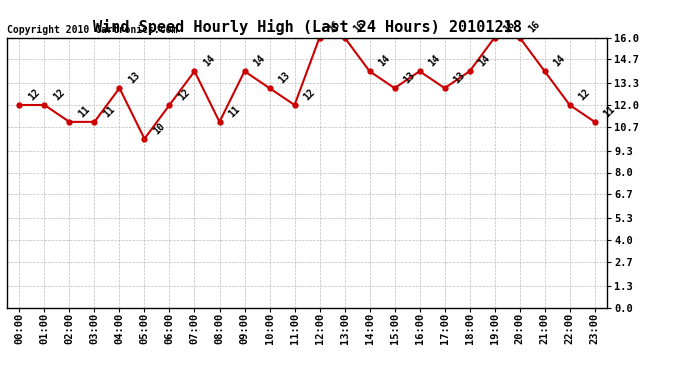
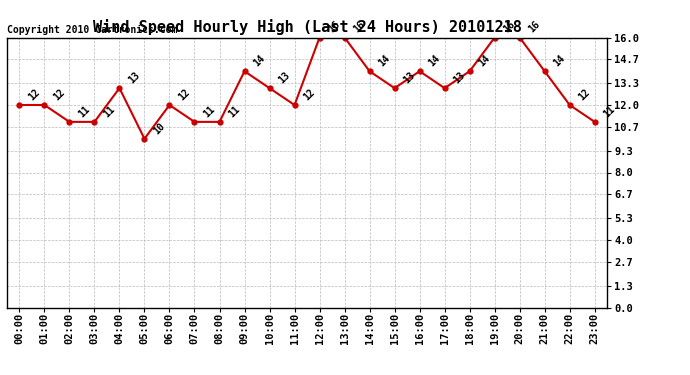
07:00: 14 -> 11
